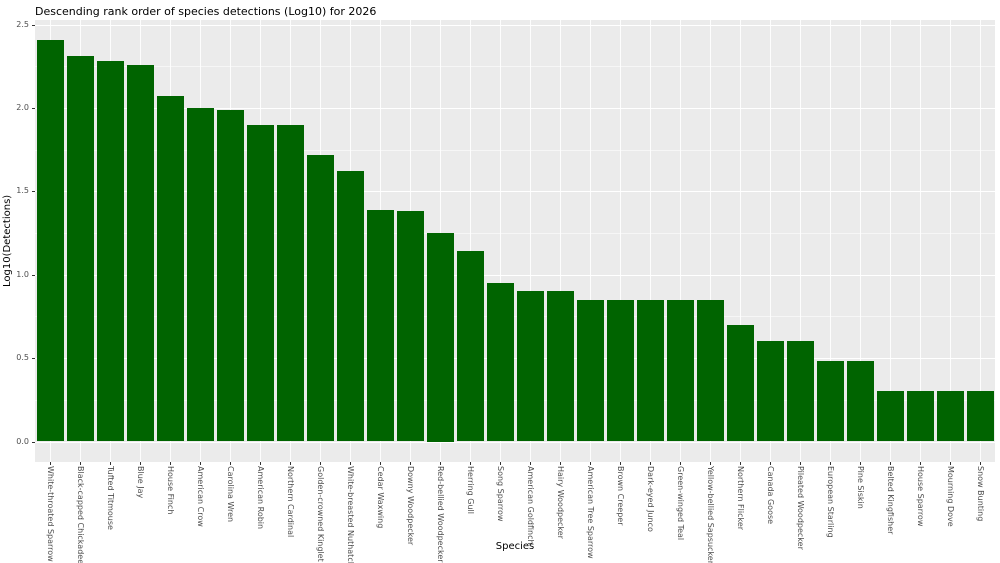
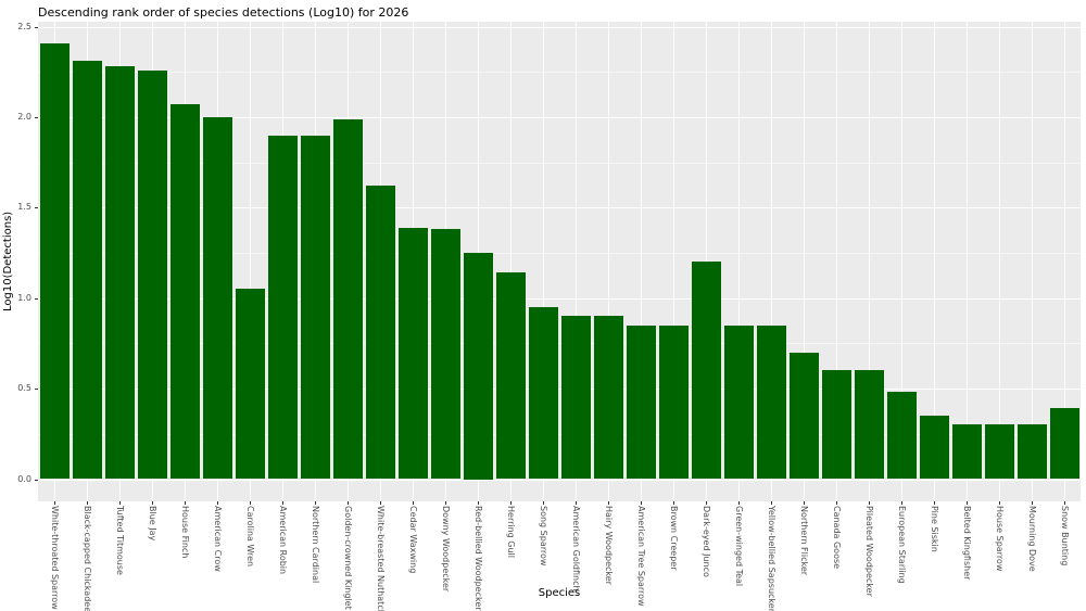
Carolina Wren: 1.99 -> 1.05
Golden-crowned Kinglet: 1.72 -> 1.99
Dark-eyed Junco: 0.85 -> 1.20
Pine Siskin: 0.48 -> 0.35
Snow Bunting: 0.30 -> 0.39
